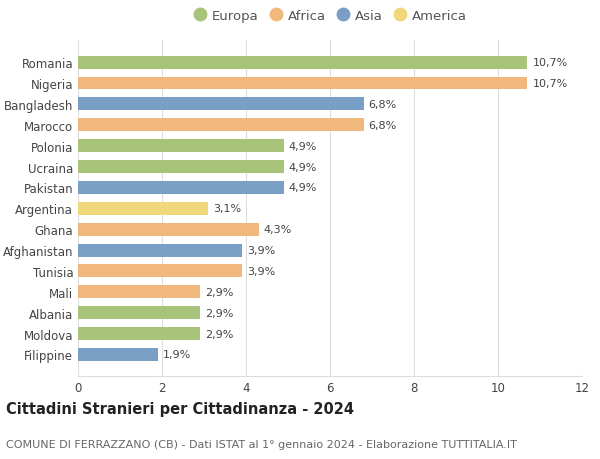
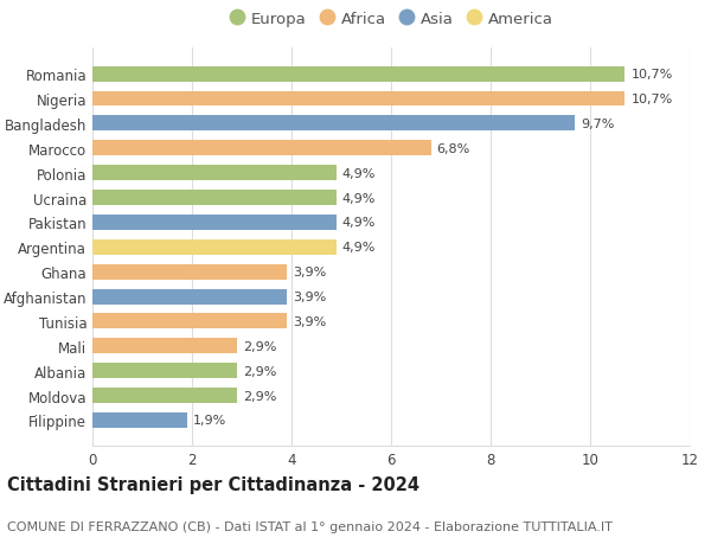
Bangladesh: 6,8% -> 9,7%
Argentina: 3,1% -> 4,9%
Ghana: 4,3% -> 3,9%
